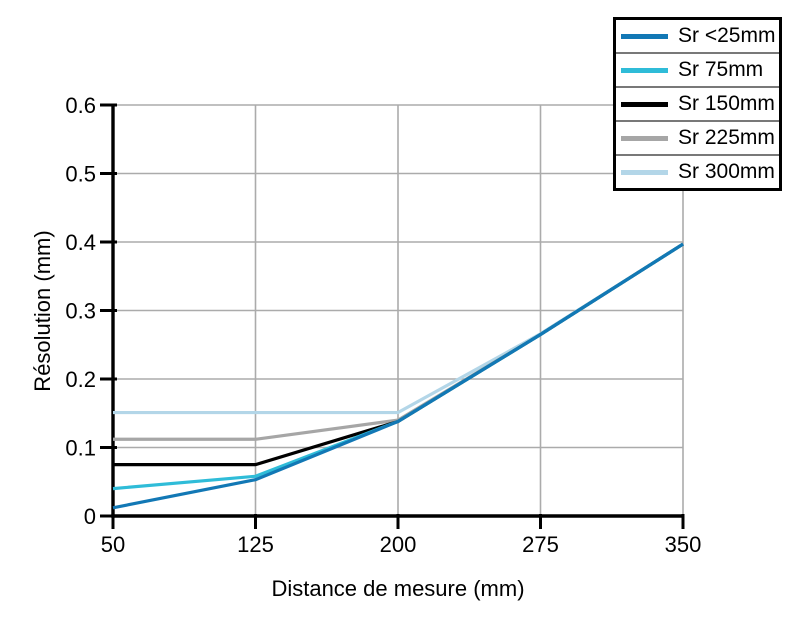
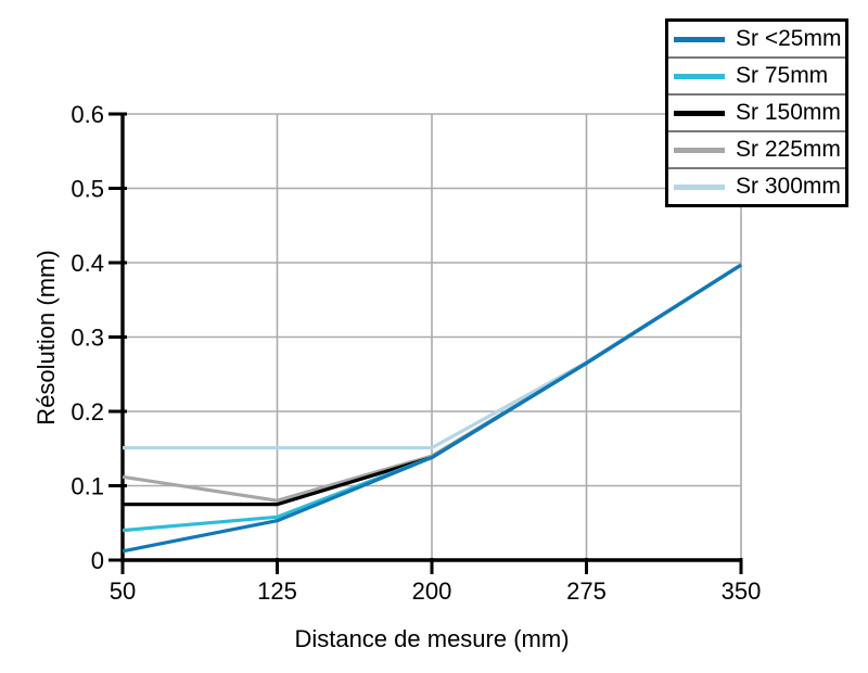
Sr 225mm/125: 0.11 -> 0.08
